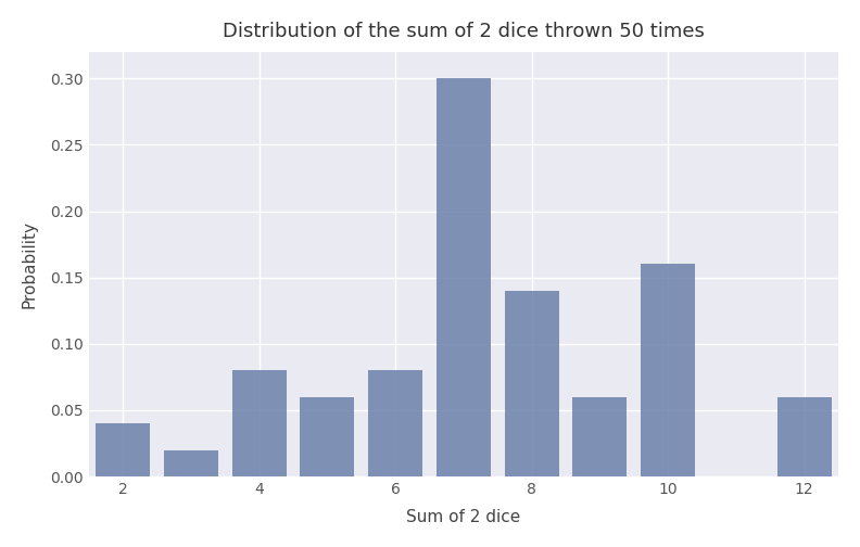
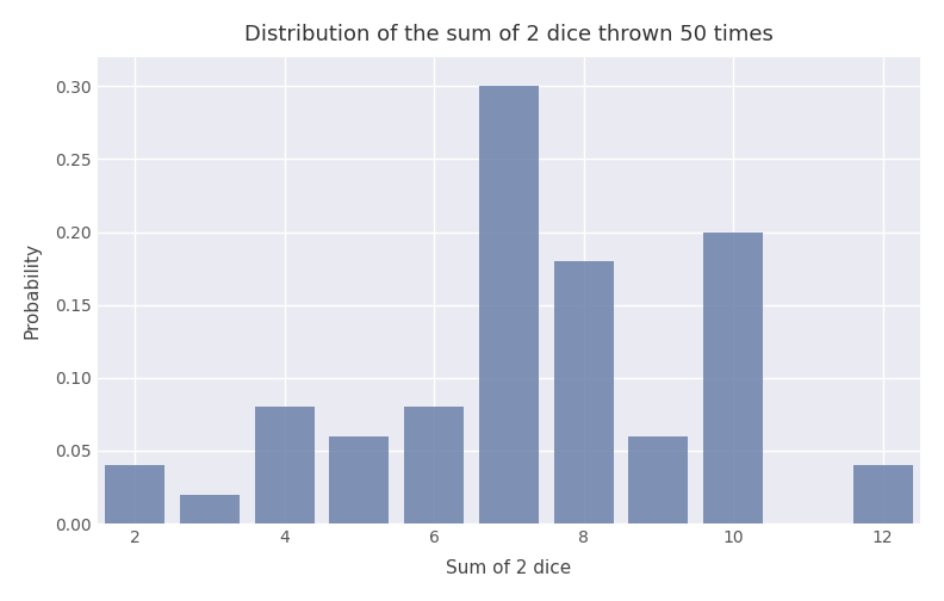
8: 0.14 -> 0.18
10: 0.16 -> 0.20
12: 0.06 -> 0.04
